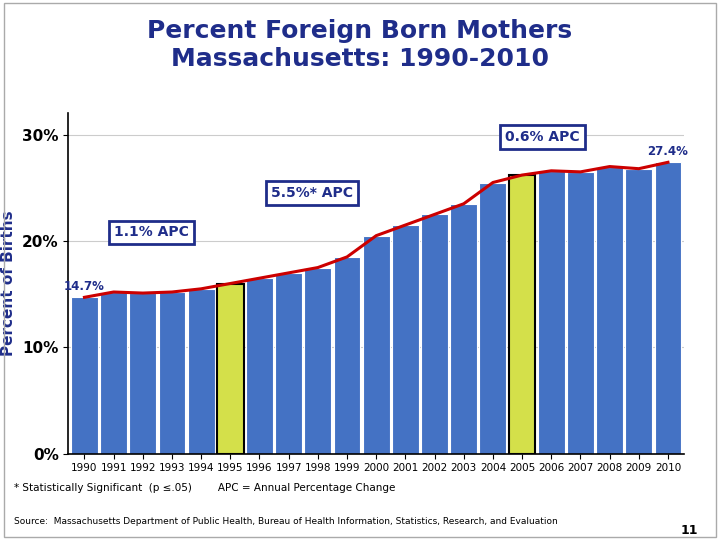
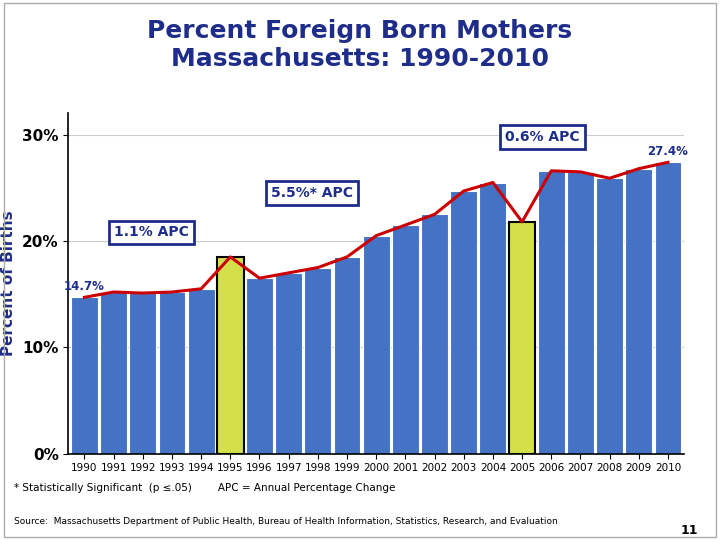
1995: 16.0% -> 18.5%
2003: 23.5% -> 24.7%
2005: 26.2% -> 21.8%
2008: 27.0% -> 25.9%
